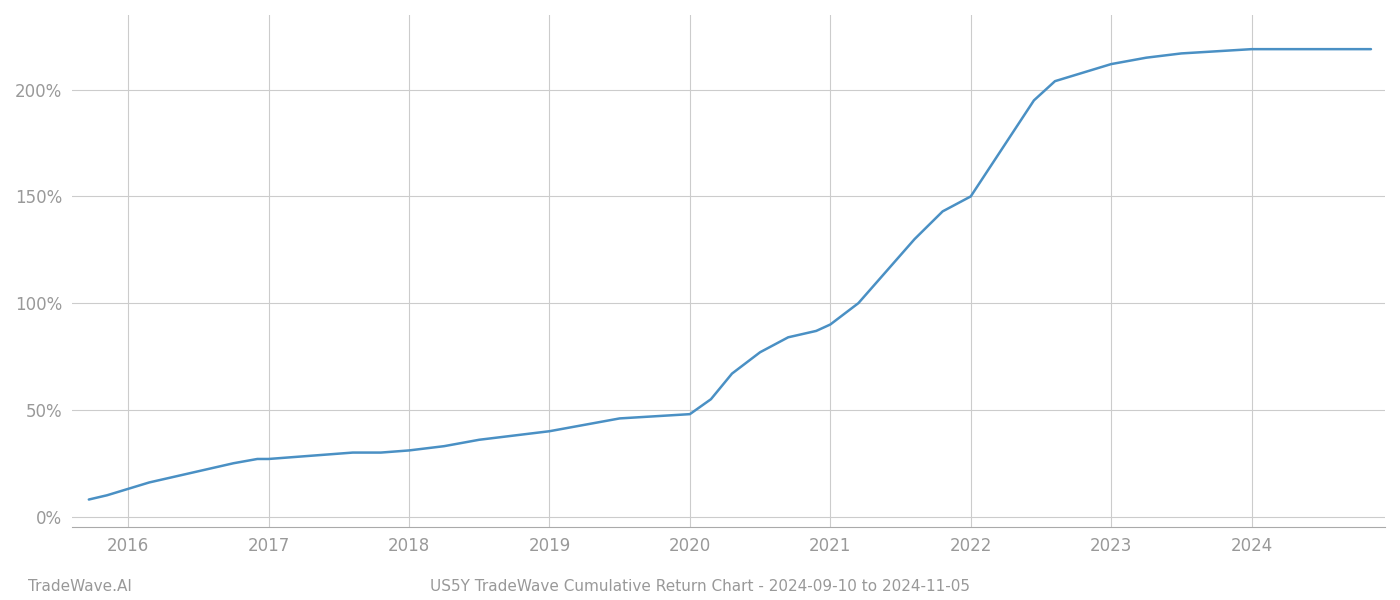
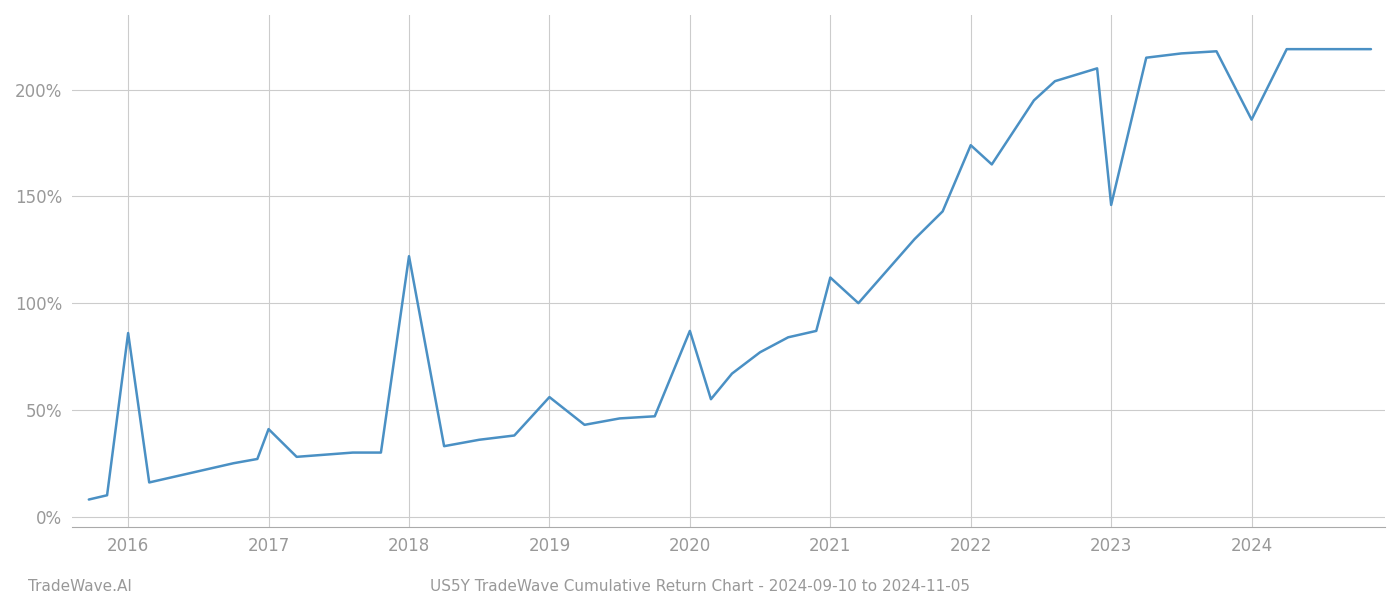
2016: 13% -> 86%
2017: 27% -> 41%
2018: 31% -> 122%
2019: 40% -> 56%
2020: 48% -> 87%
2021: 90% -> 112%
2022: 150% -> 174%
2023: 212% -> 146%
2024: 219% -> 186%
